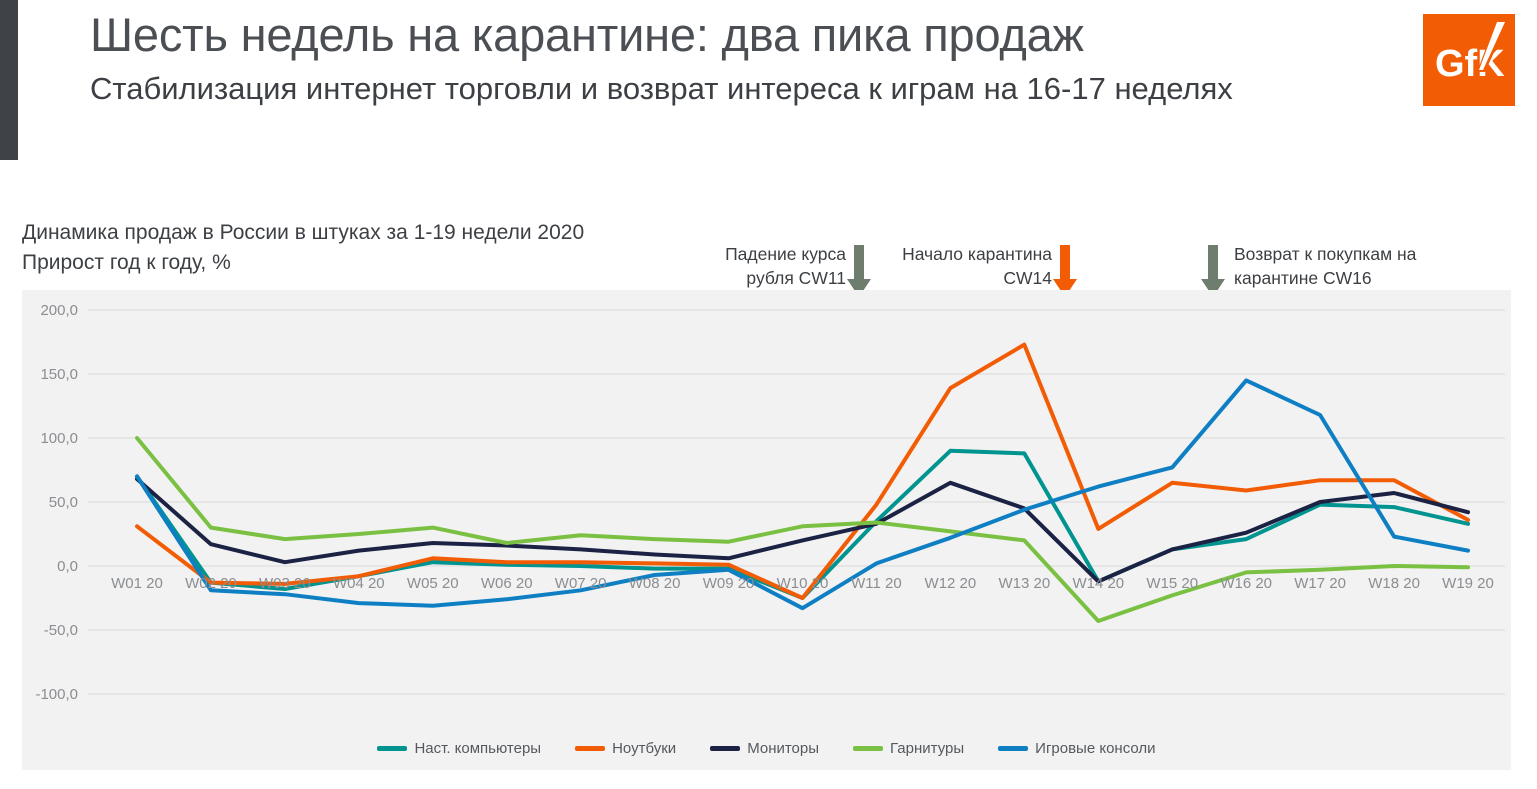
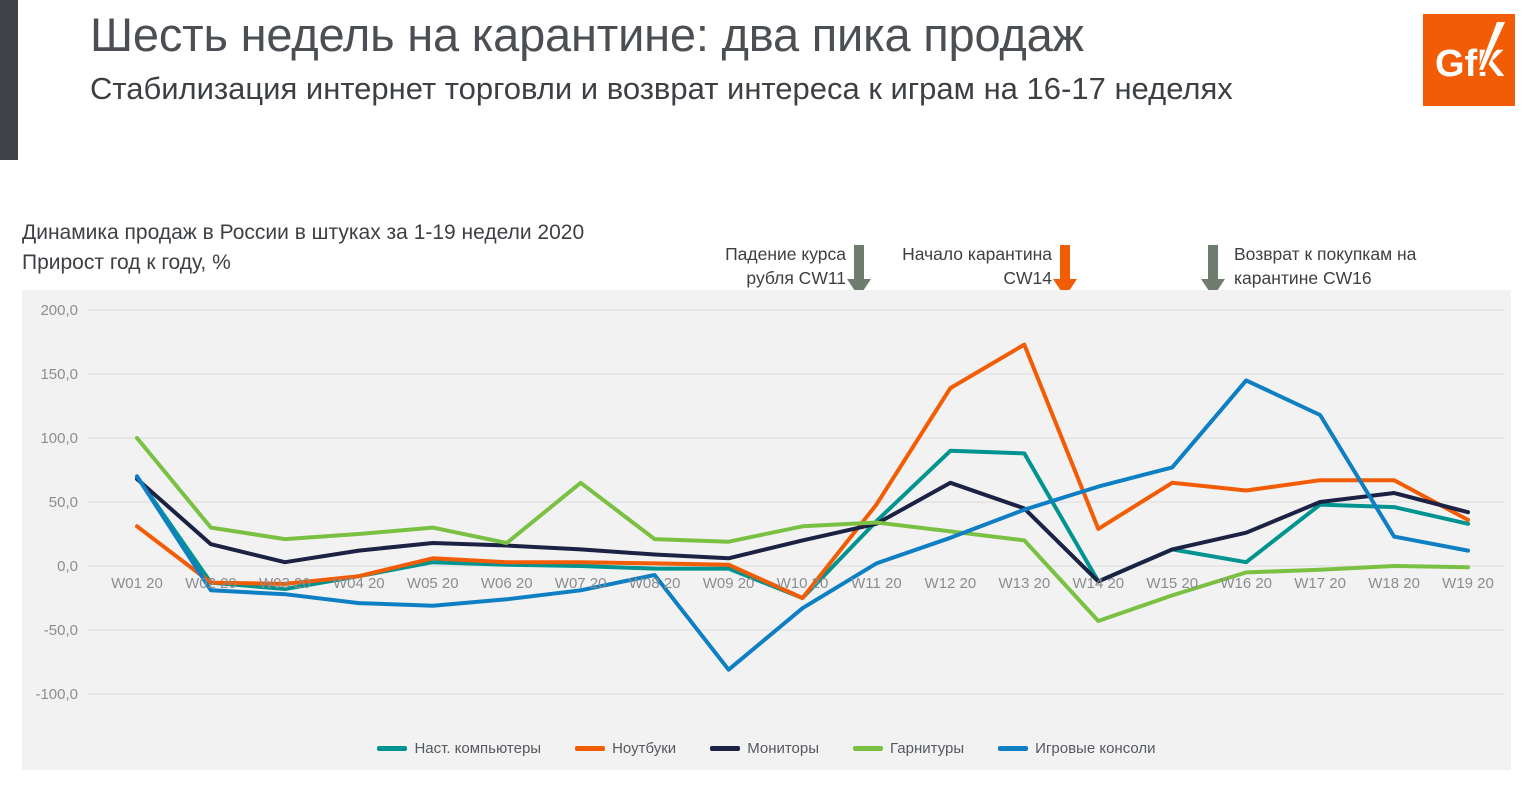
Гарнитуры/W07 20: 24 -> 65
Игровые консоли/W09 20: -3 -> -81
Наст. компьютеры/W16 20: 21 -> 3
